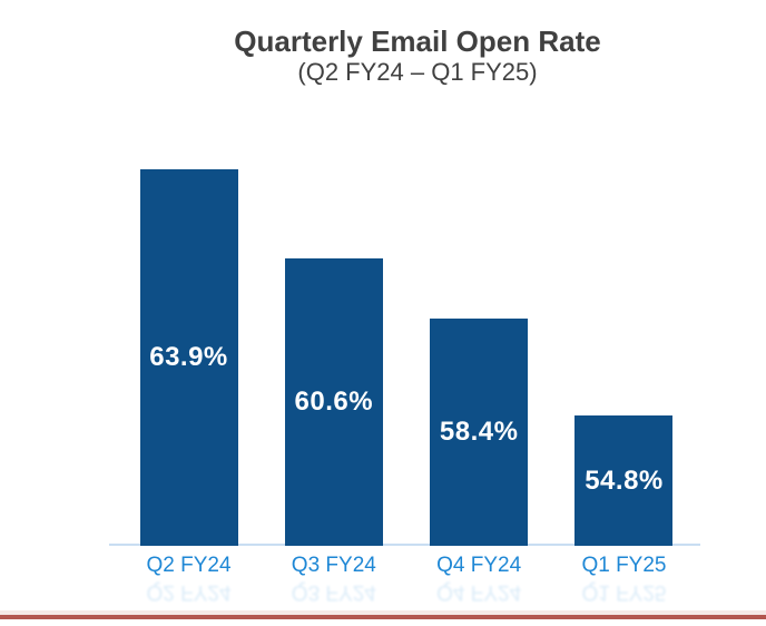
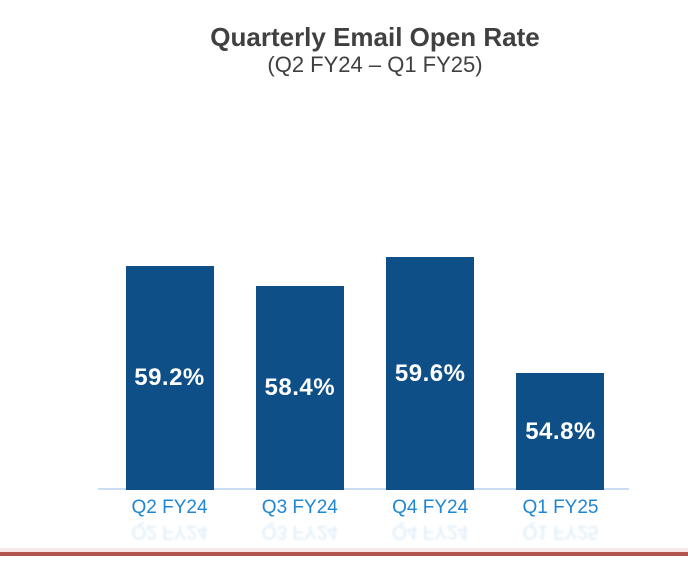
Q2 FY24: 63.9% -> 59.2%
Q3 FY24: 60.6% -> 58.4%
Q4 FY24: 58.4% -> 59.6%
